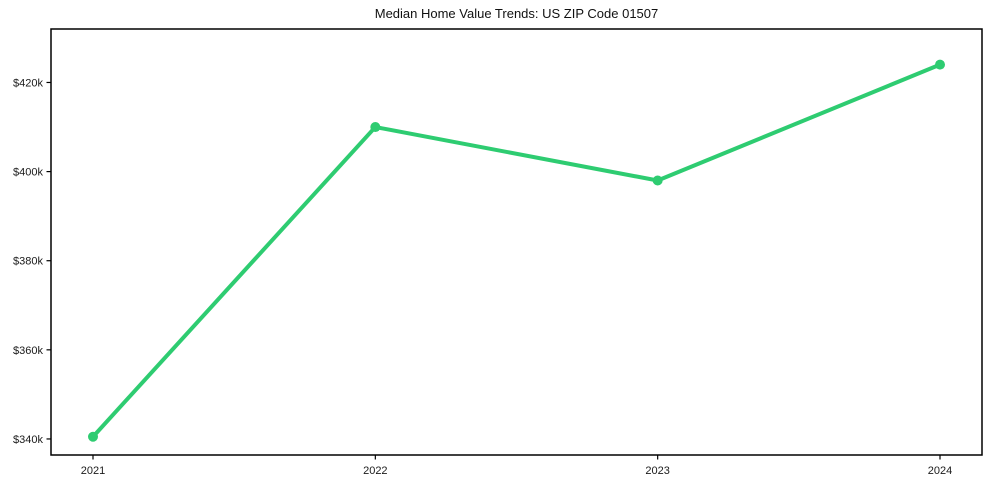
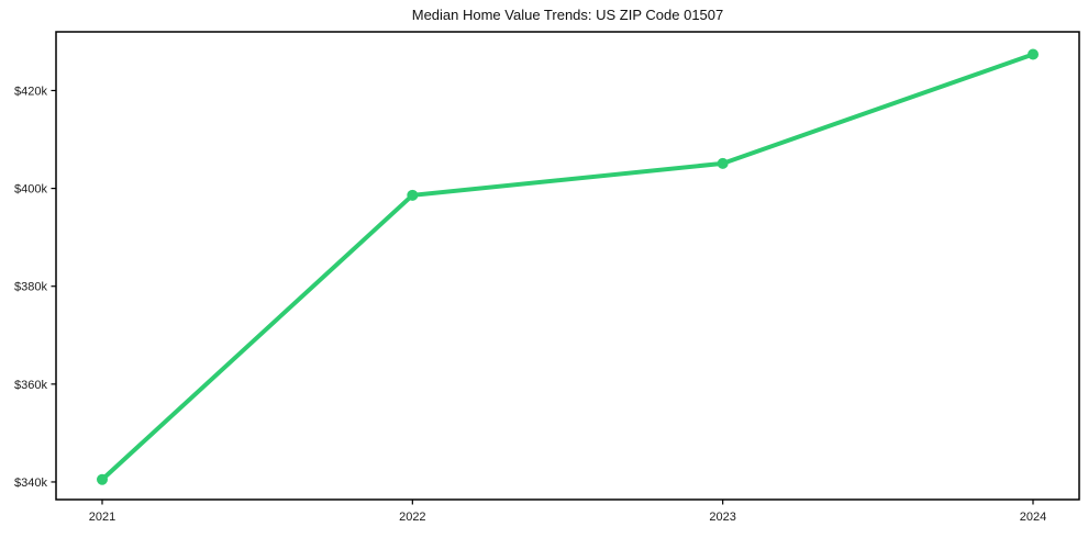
2022: $410k -> $399k
2023: $398k -> $405k
2024: $424k -> $427k
